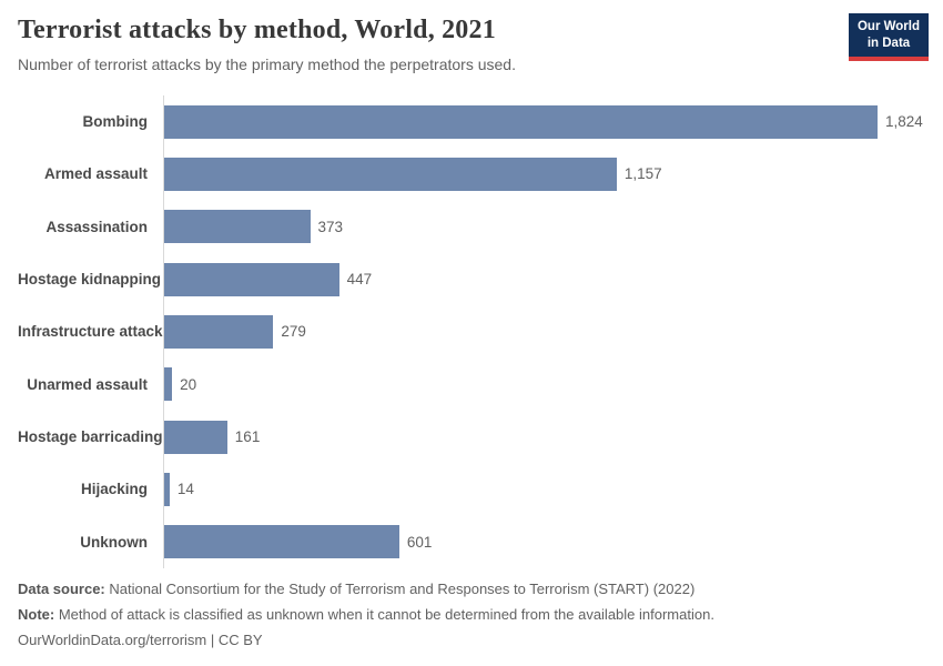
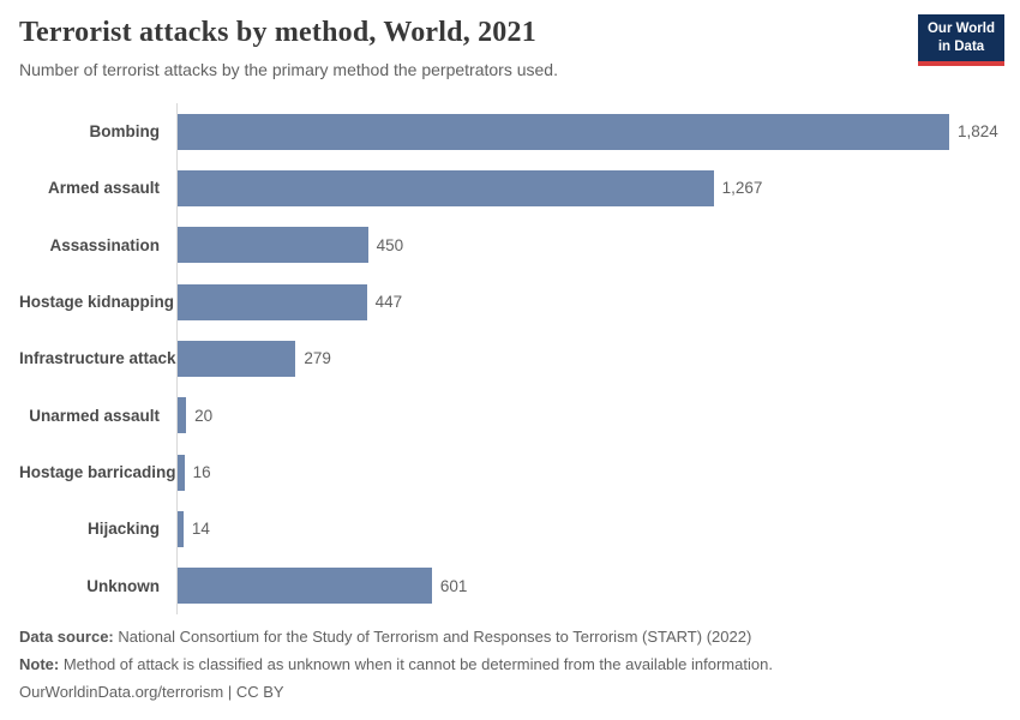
Armed assault: 1,157 -> 1,267
Assassination: 373 -> 450
Hostage barricading: 161 -> 16
